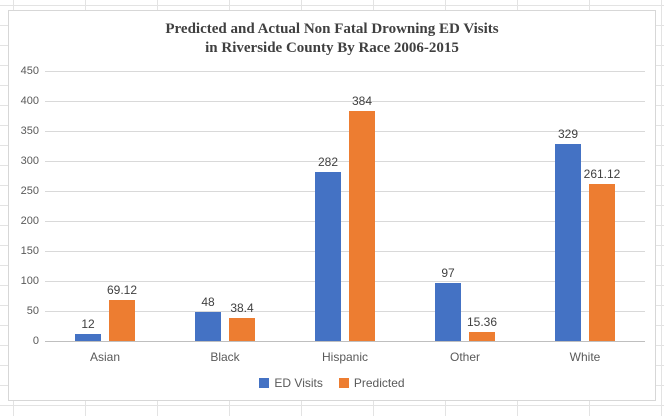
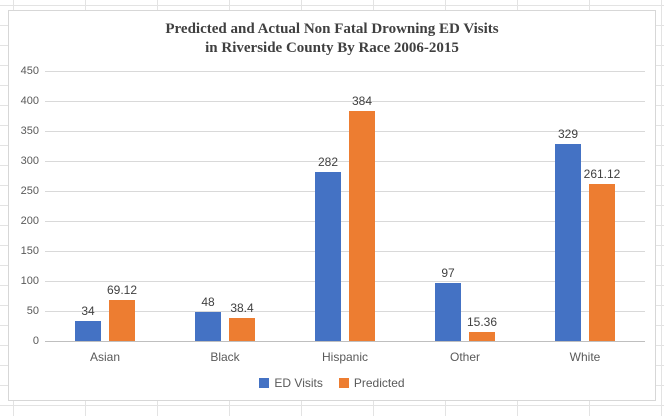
ED Visits/Asian: 12 -> 34
